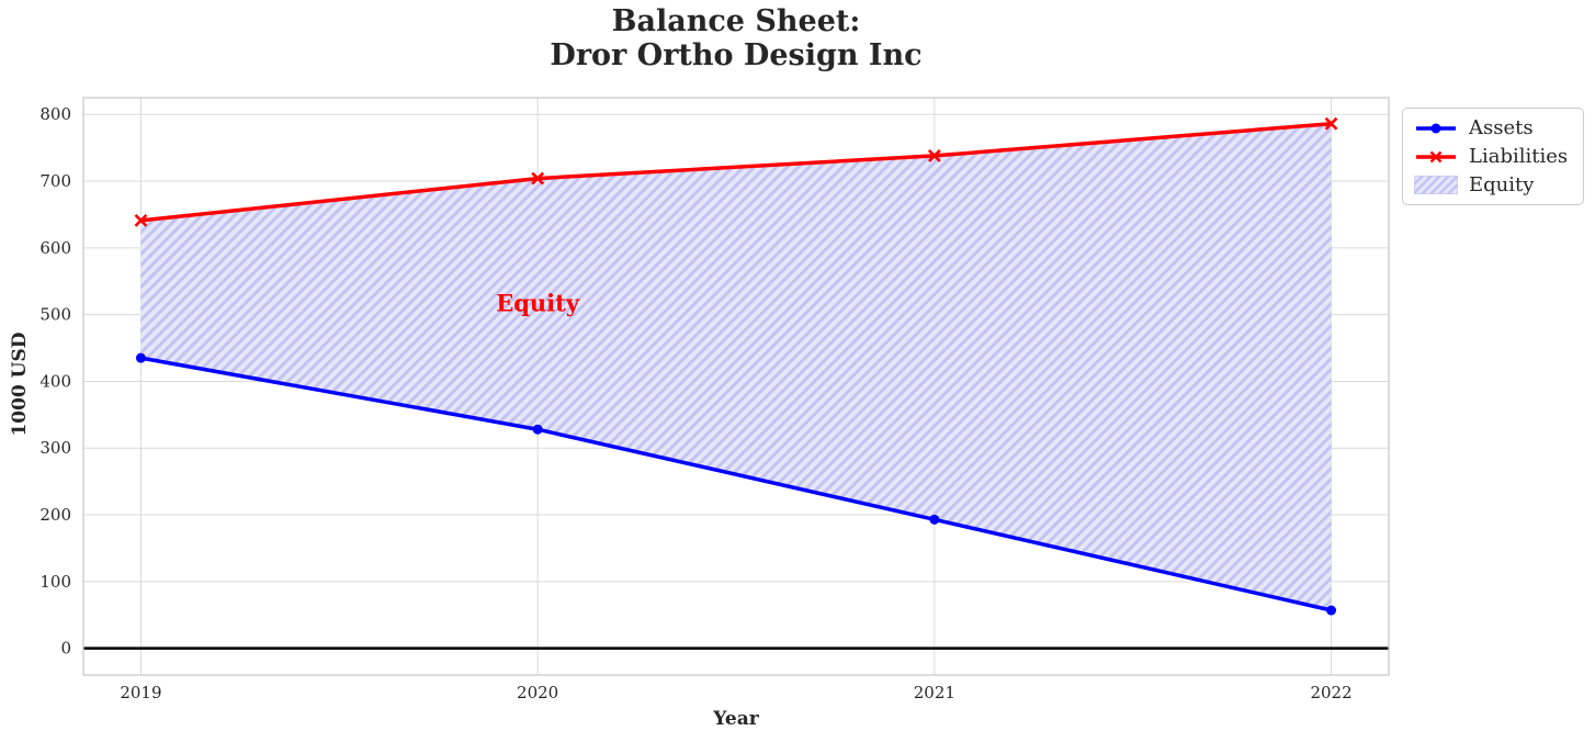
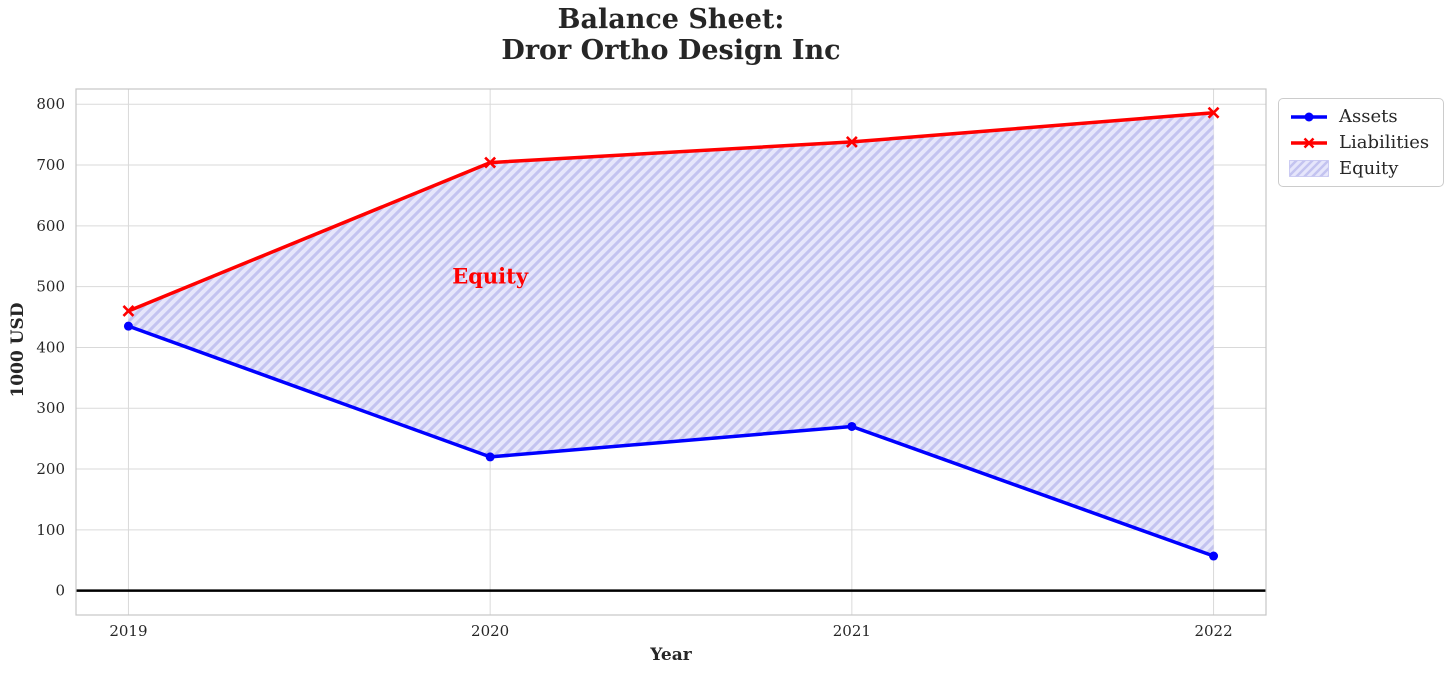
Liabilities/2019: 640 -> 460
Assets/2020: 330 -> 220
Assets/2021: 190 -> 270
